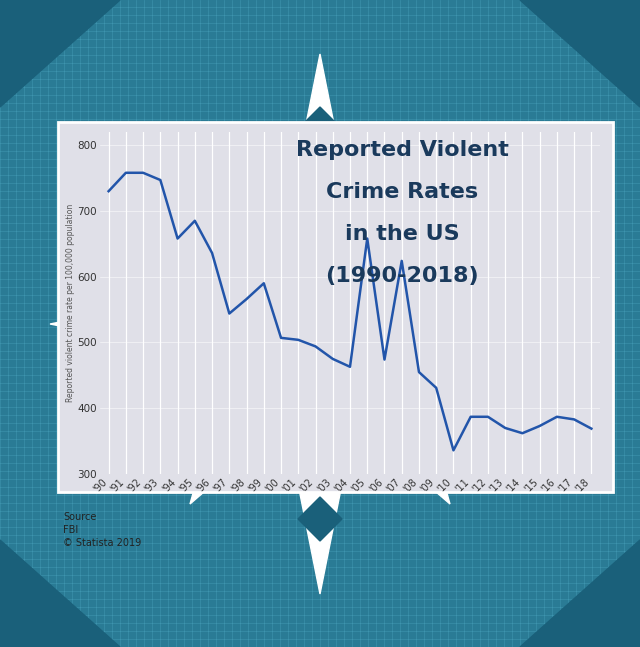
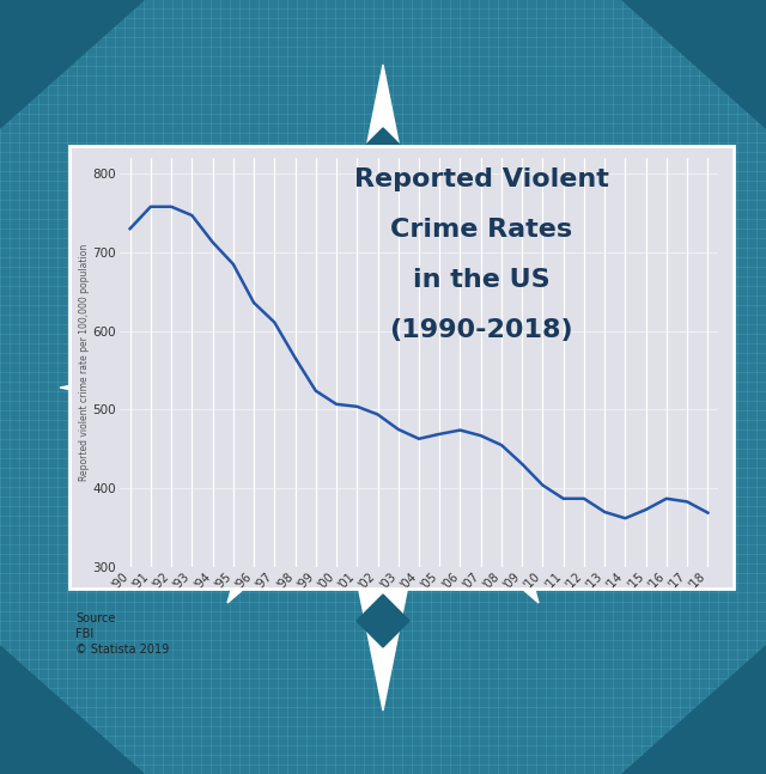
'94: 658 -> 713
'97: 544 -> 611
'99: 590 -> 524
'05: 658 -> 469
'07: 624 -> 467
'10: 336 -> 404
